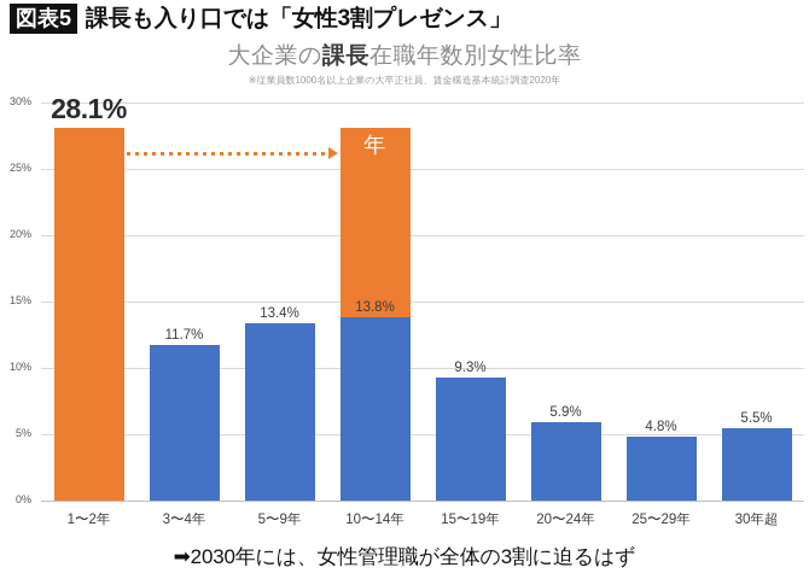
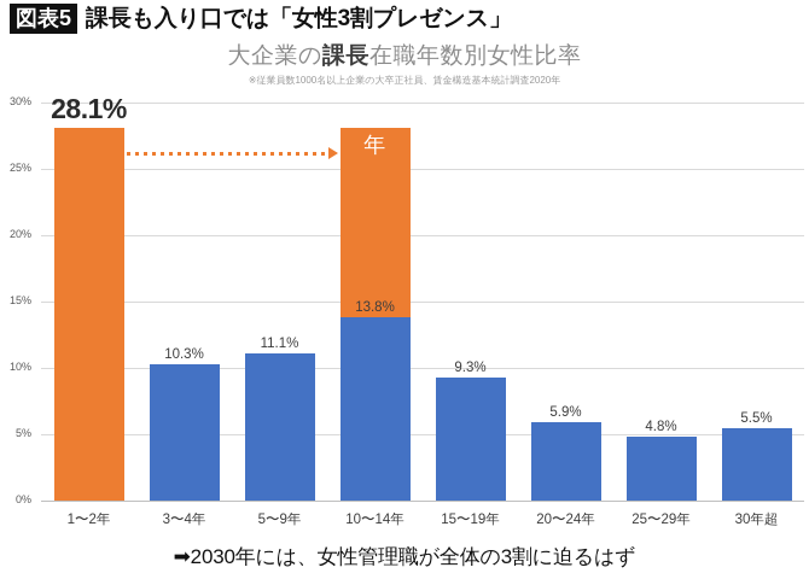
3〜4年: 11.7% -> 10.3%
5〜9年: 13.4% -> 11.1%
